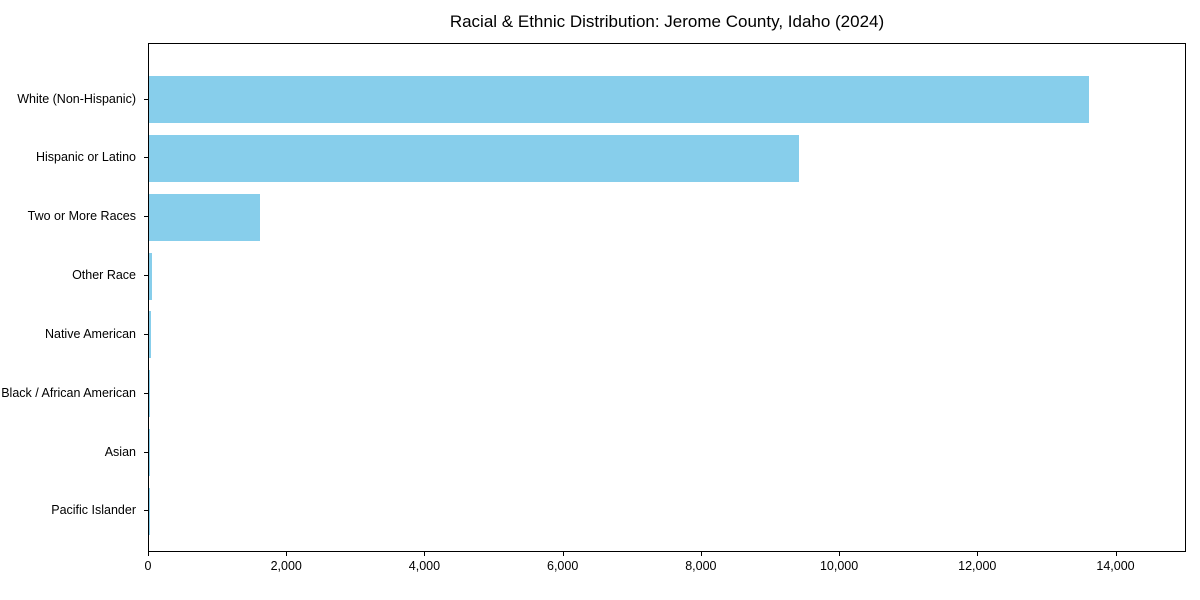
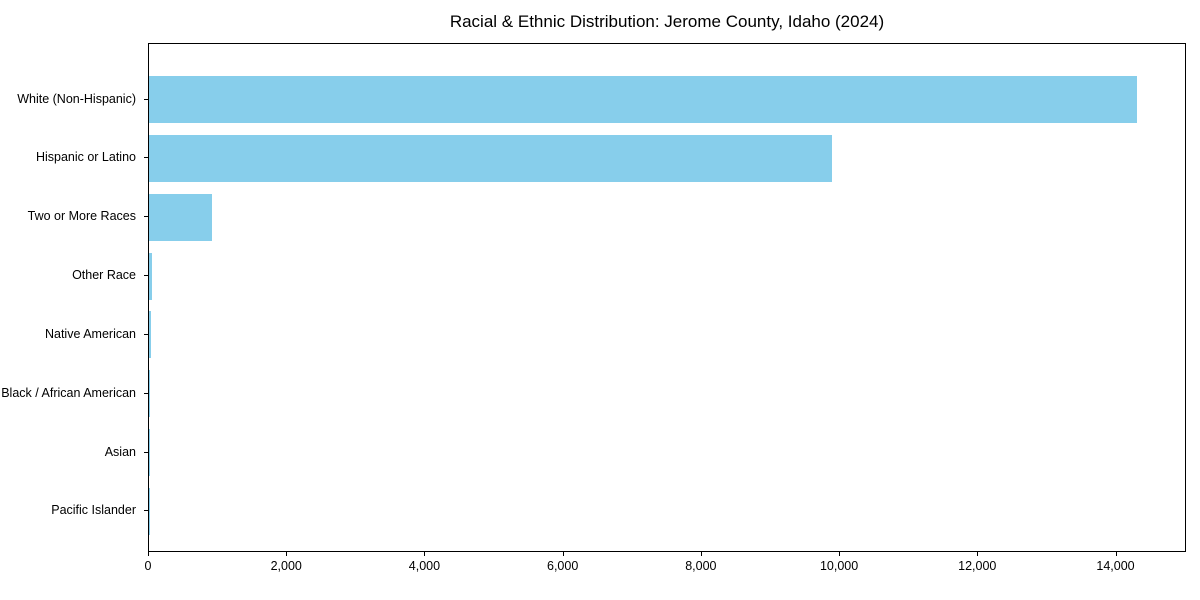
White (Non-Hispanic): 13600 -> 14300
Hispanic or Latino: 9400 -> 9900
Two or More Races: 1600 -> 900
